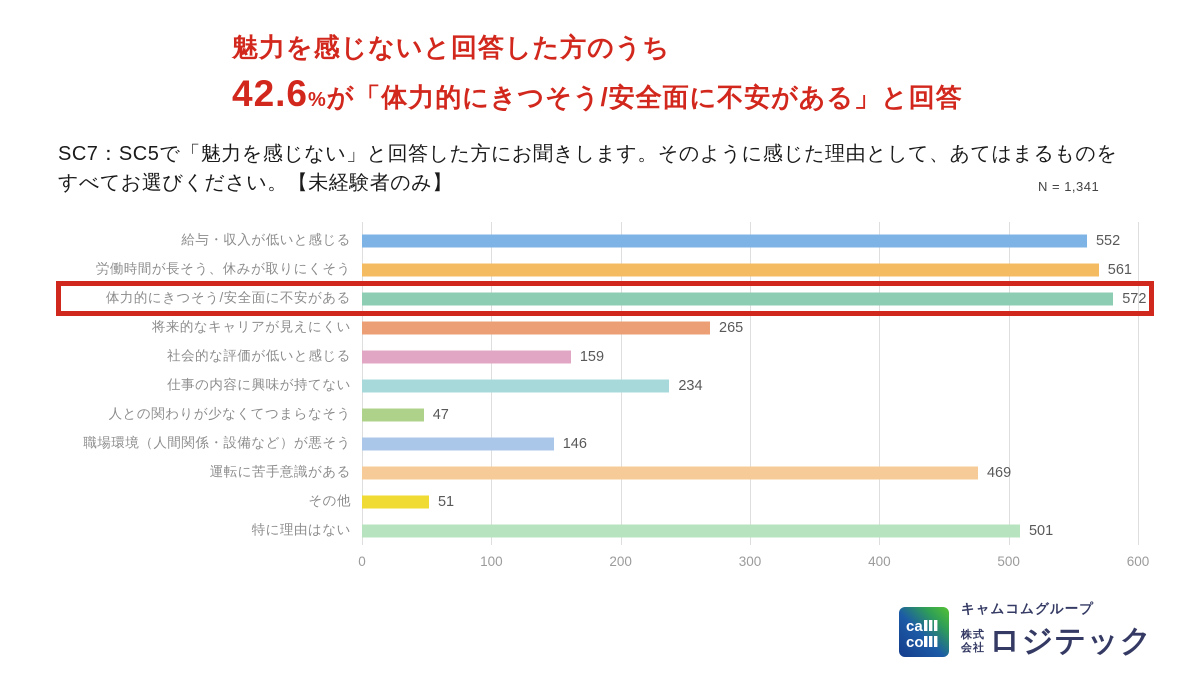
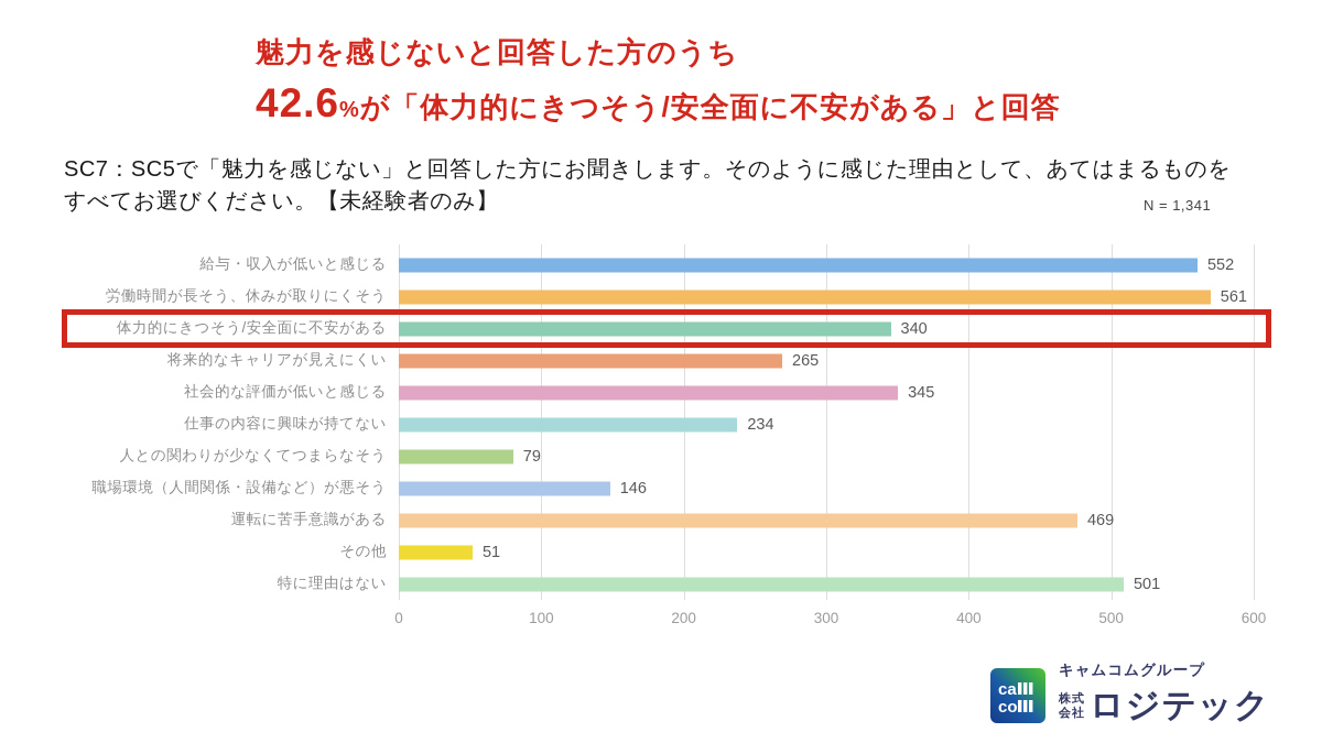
体力的にきつそう/安全面に不安がある: 572 -> 340
社会的な評価が低いと感じる: 159 -> 345
人との関わりが少なくてつまらなそう: 47 -> 79
